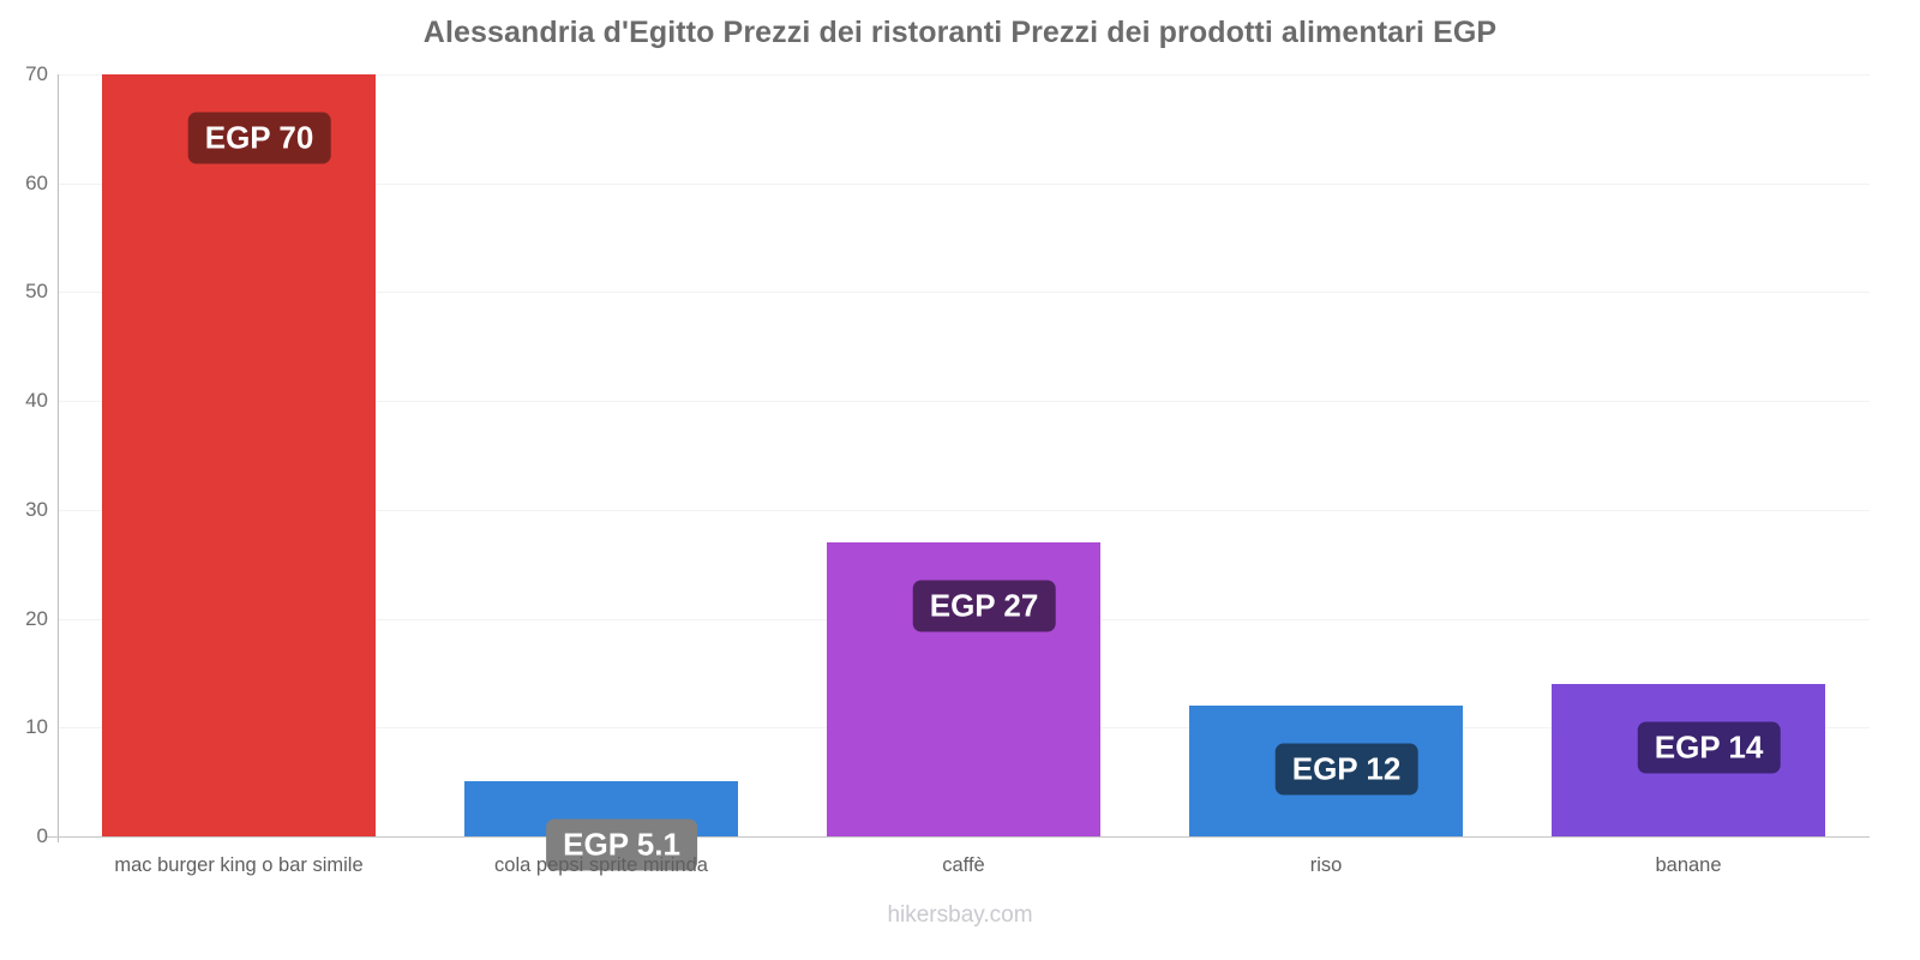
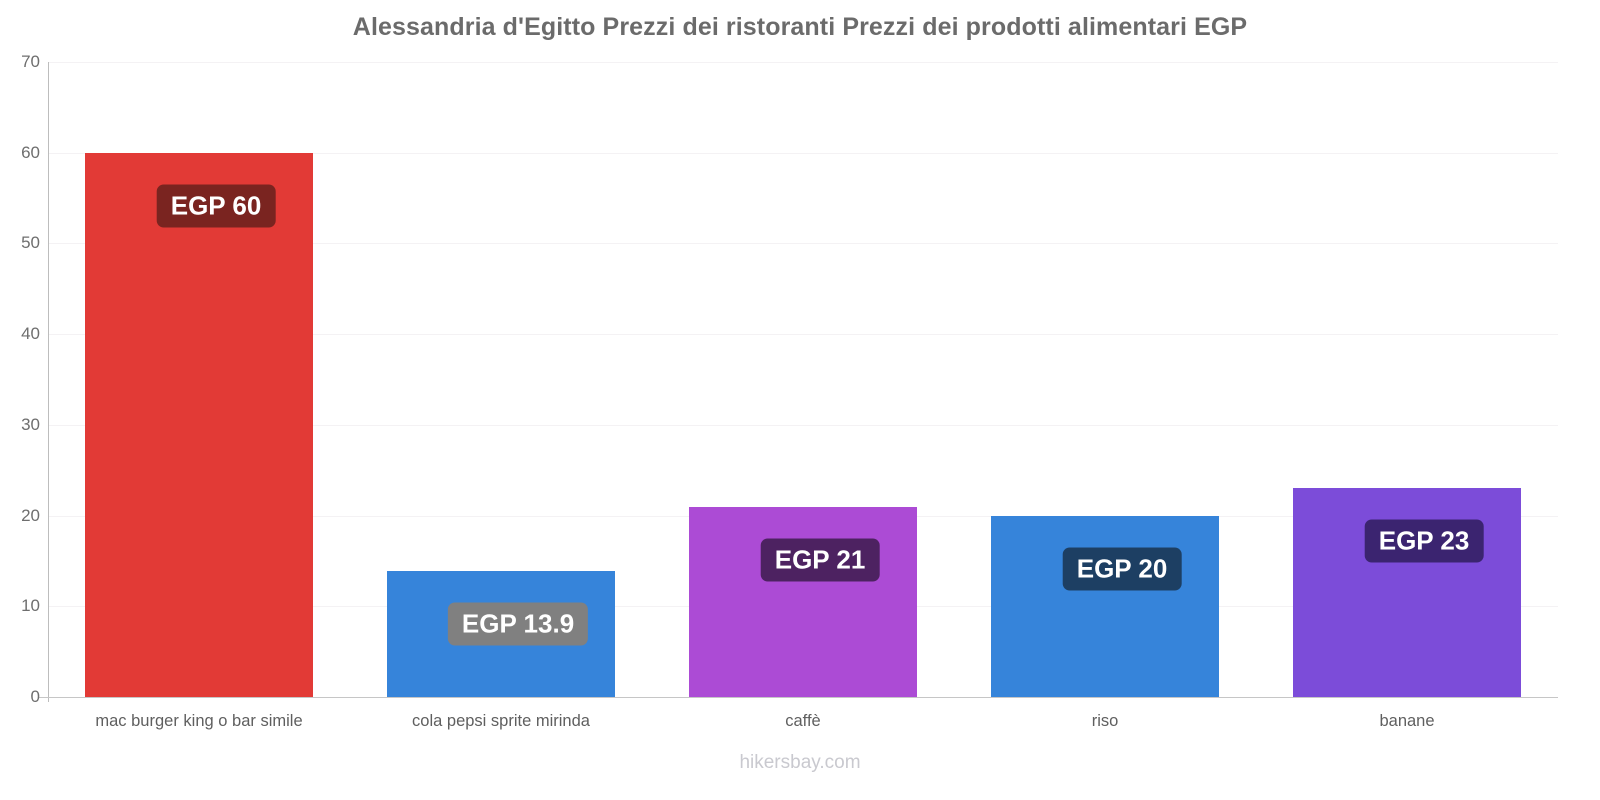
mac burger king o bar simile: 70 -> 60
cola pepsi sprite mirinda: 5.1 -> 13.9
caffè: 27 -> 21
riso: 12 -> 20
banane: 14 -> 23
